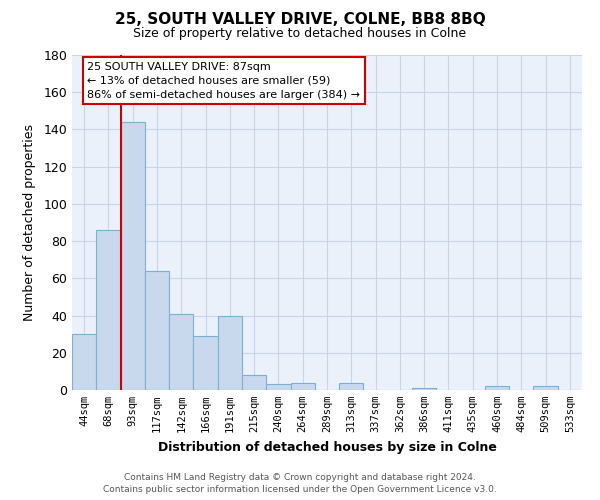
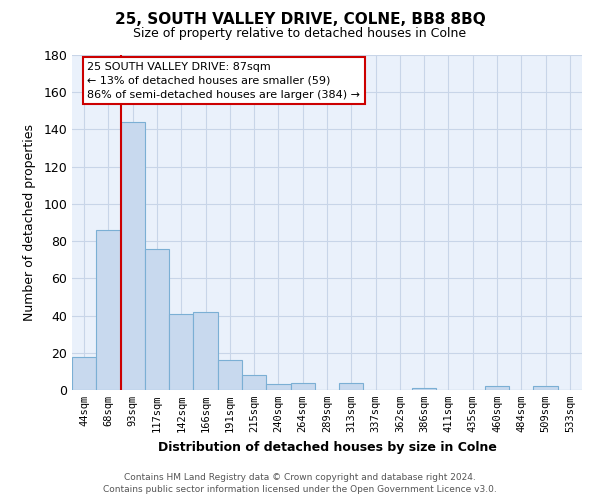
44sqm: 30 -> 18
117sqm: 64 -> 76
166sqm: 29 -> 42
191sqm: 40 -> 16
